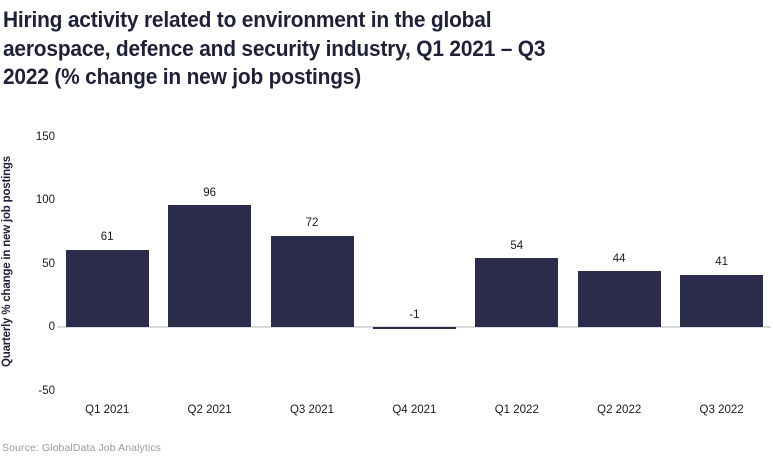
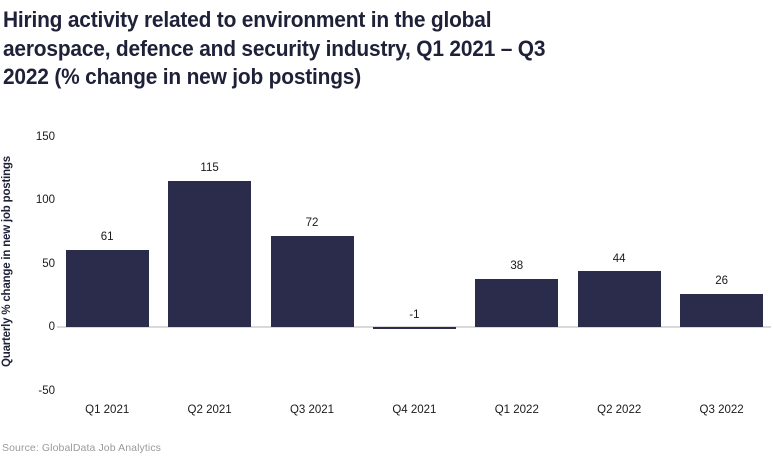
Q2 2021: 96 -> 115
Q1 2022: 54 -> 38
Q3 2022: 41 -> 26
